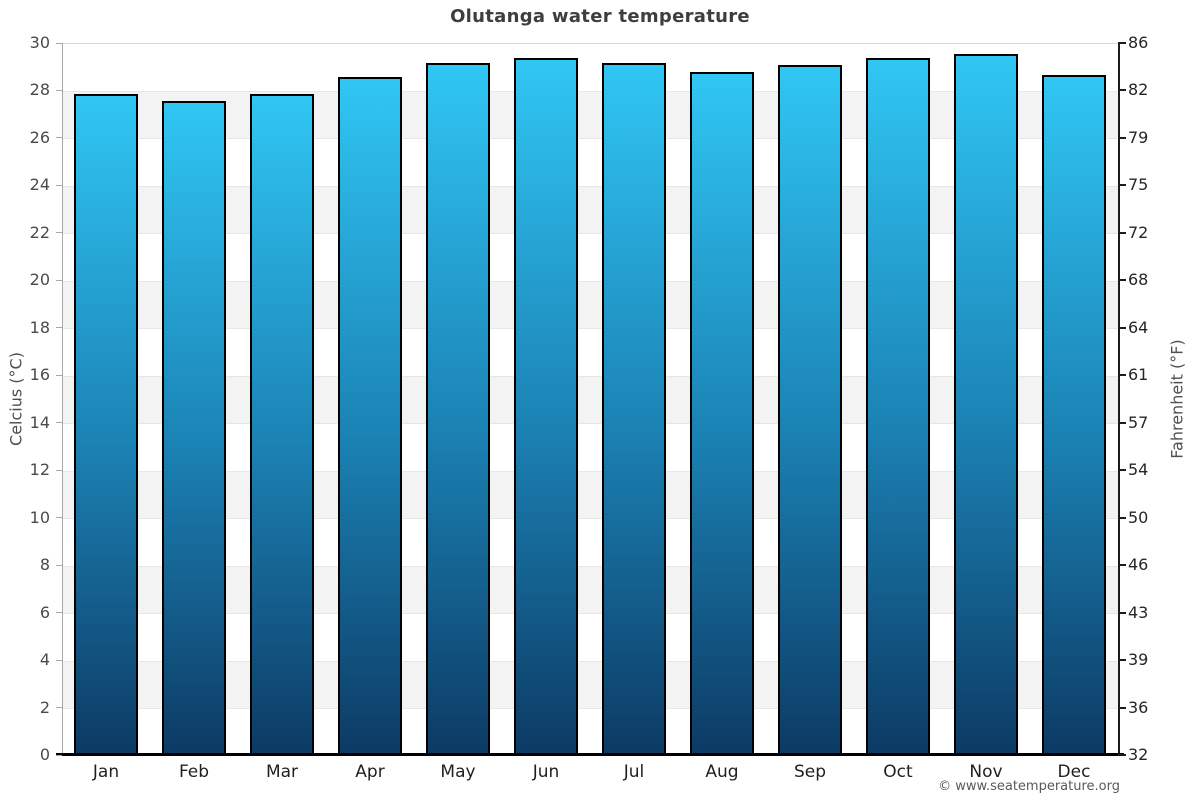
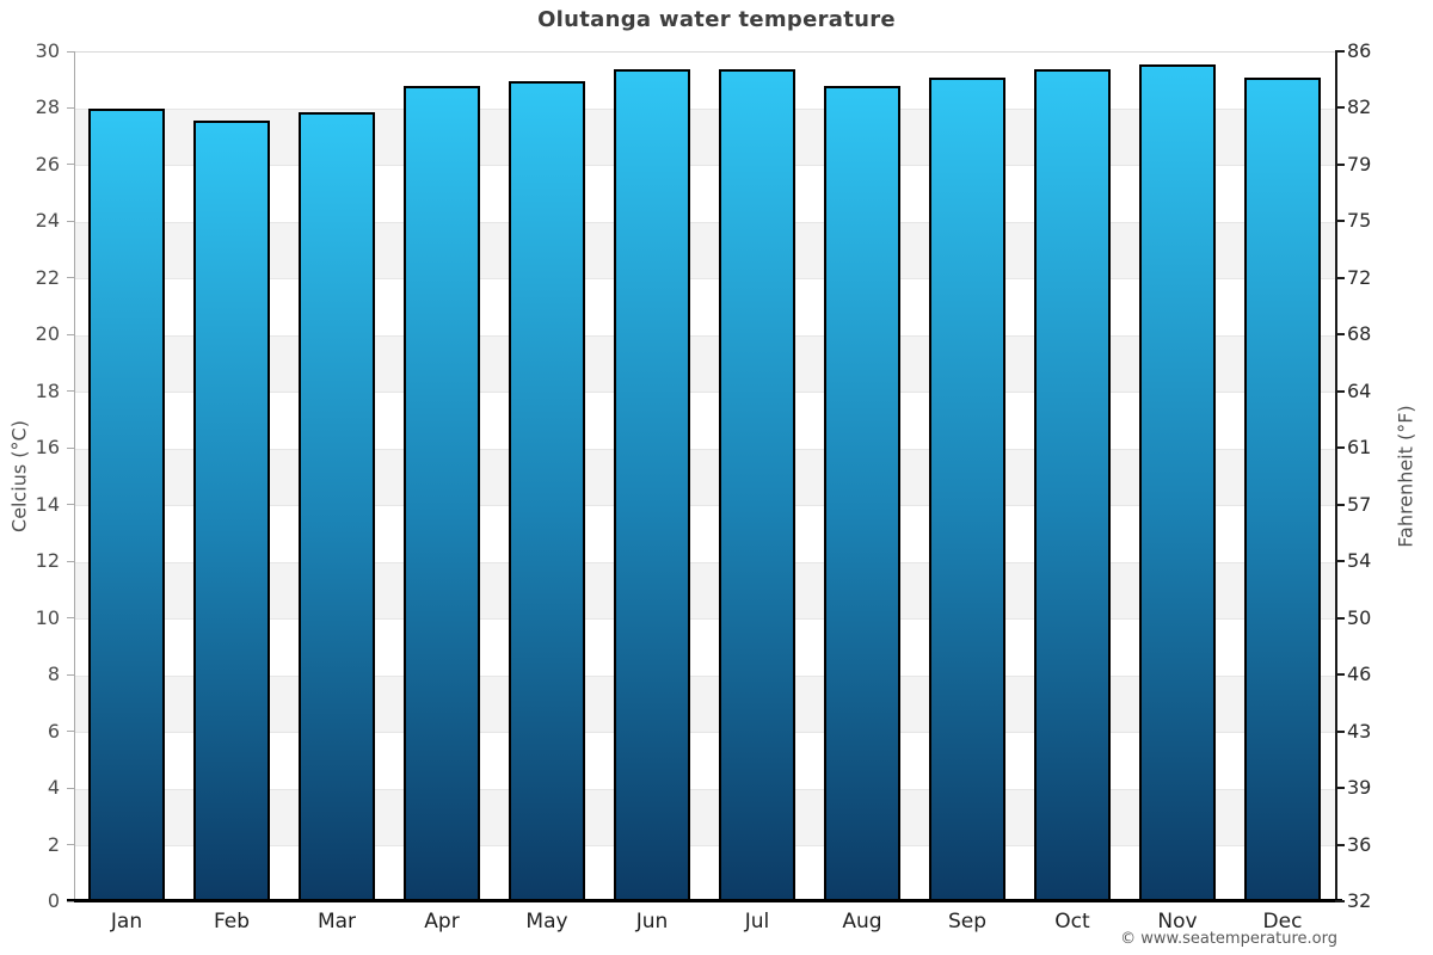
Jan: 27.9 -> 28.0
Apr: 28.6 -> 28.8
May: 29.2 -> 29.0
Jul: 29.2 -> 29.4
Dec: 28.7 -> 29.1
